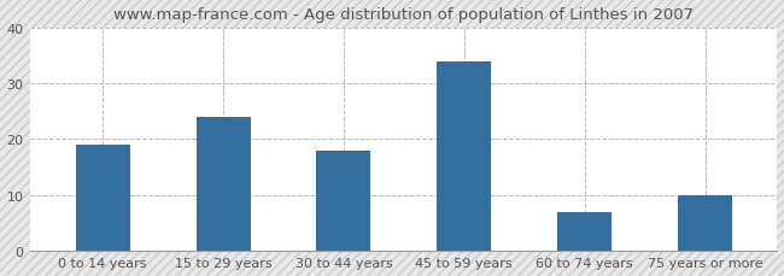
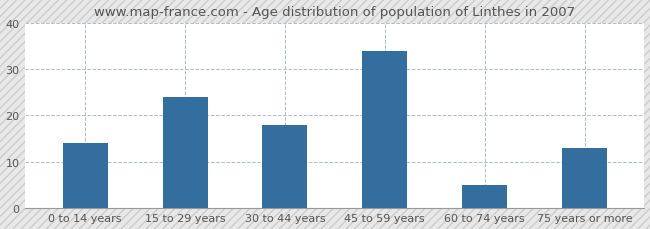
0 to 14 years: 19 -> 14
60 to 74 years: 7 -> 5
75 years or more: 10 -> 13
